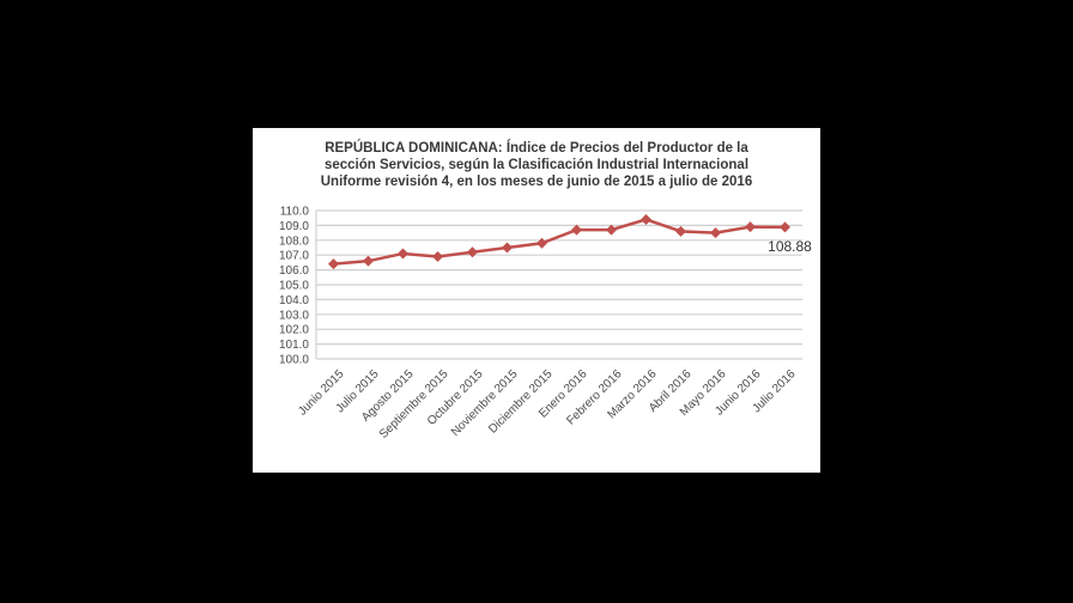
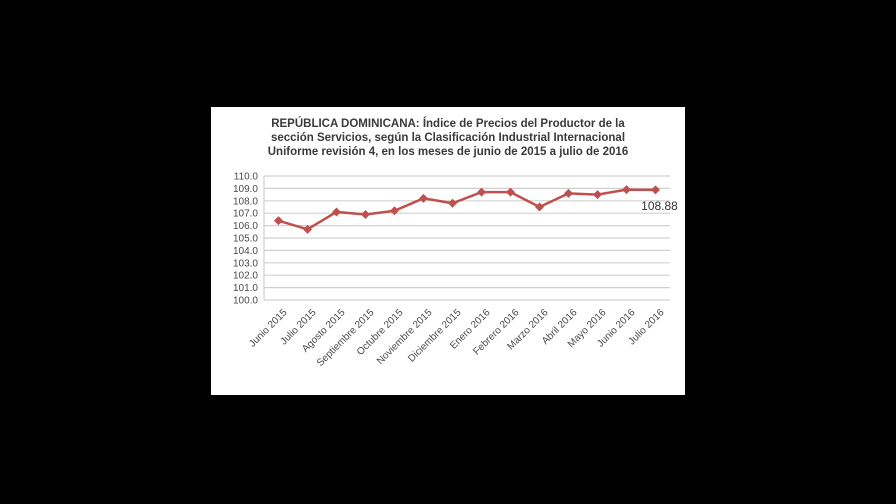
Julio 2015: 106.6 -> 105.7
Noviembre 2015: 107.5 -> 108.2
Marzo 2016: 109.4 -> 107.5
